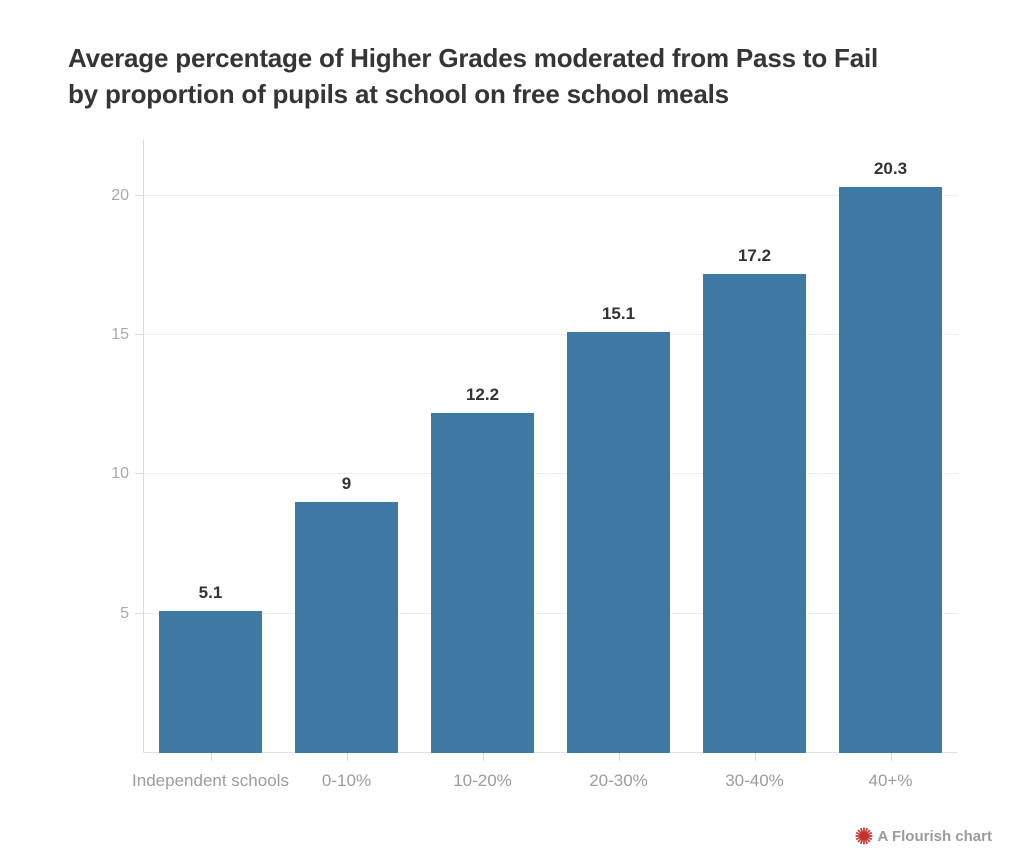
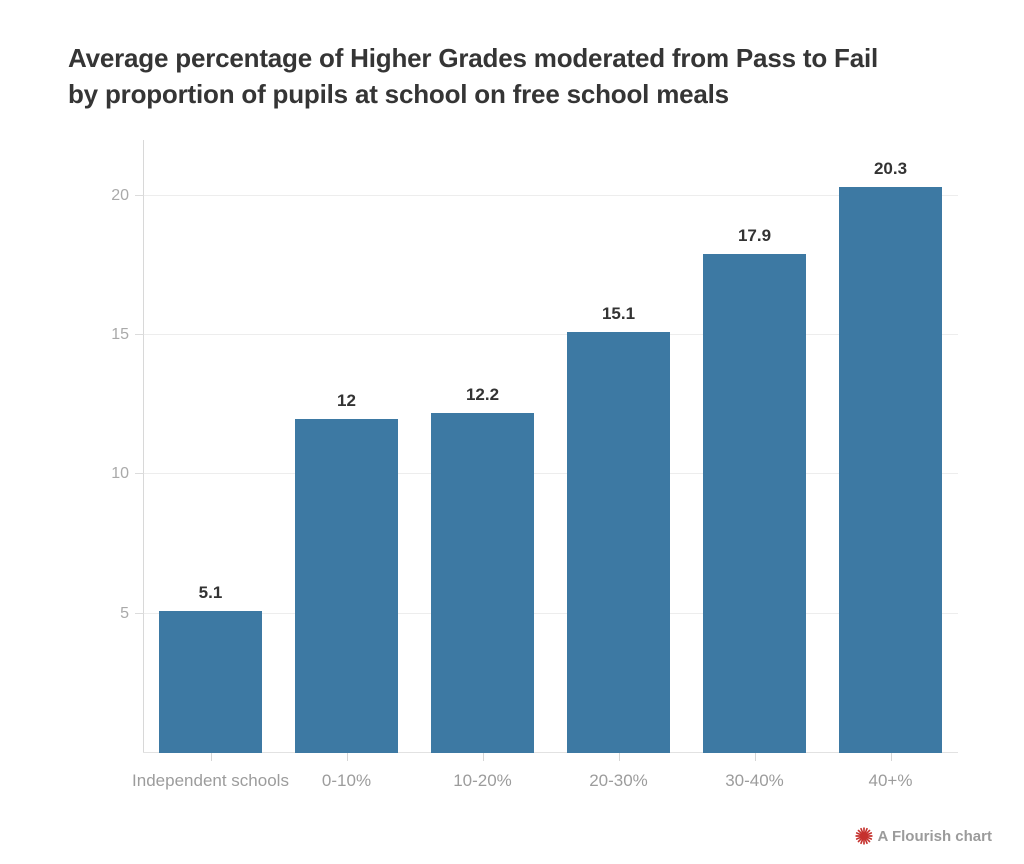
0-10%: 9 -> 12
30-40%: 17.2 -> 17.9
